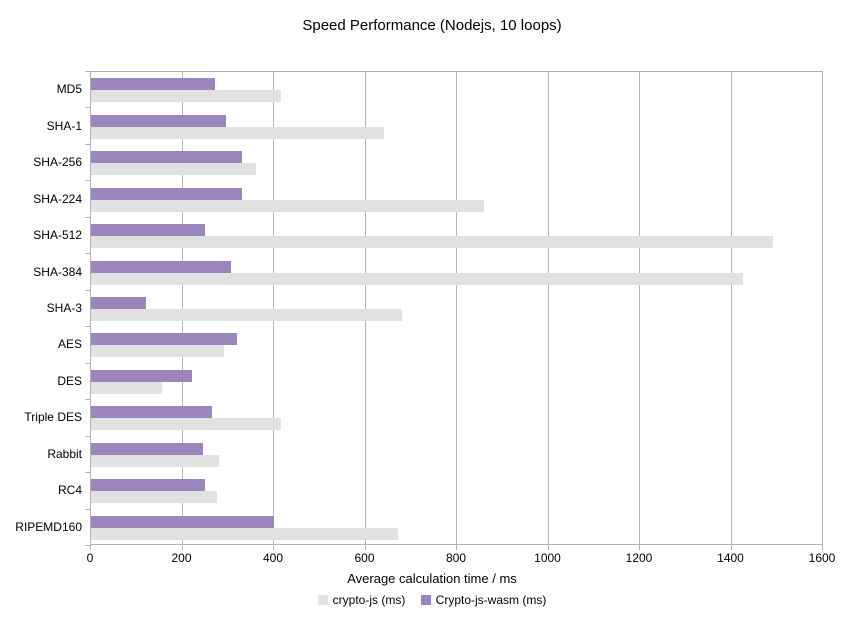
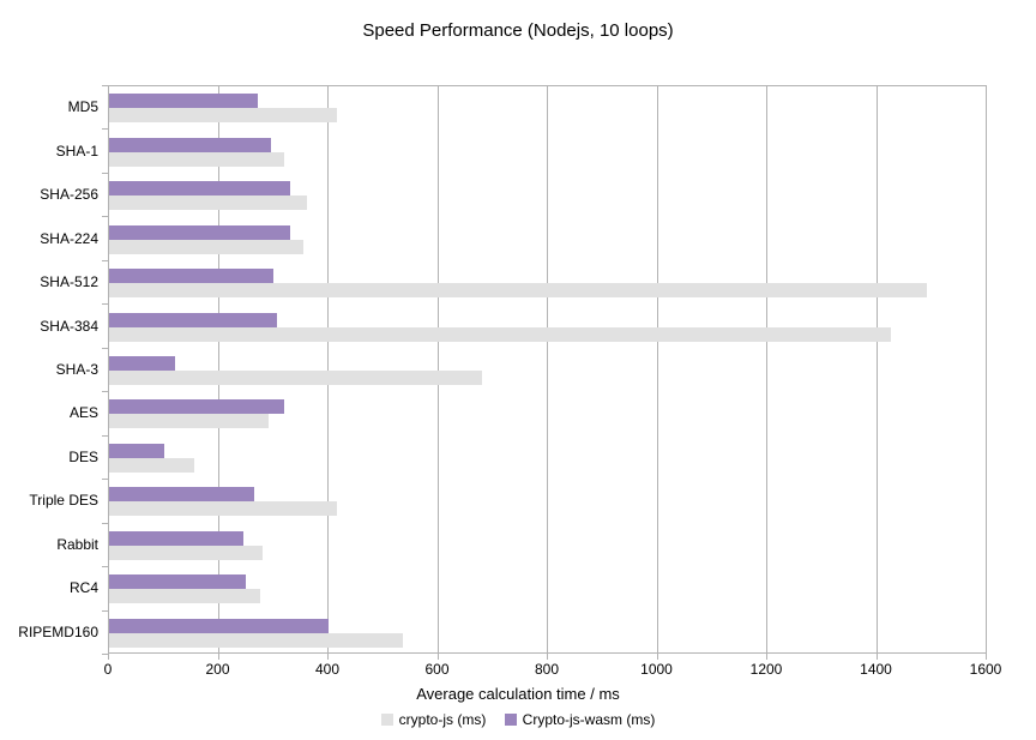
crypto-js (ms)/SHA-1: 640 -> 320
crypto-js (ms)/SHA-224: 860 -> 360
Crypto-js-wasm (ms)/SHA-512: 250 -> 300
Crypto-js-wasm (ms)/DES: 220 -> 100
crypto-js (ms)/RIPEMD160: 670 -> 540
